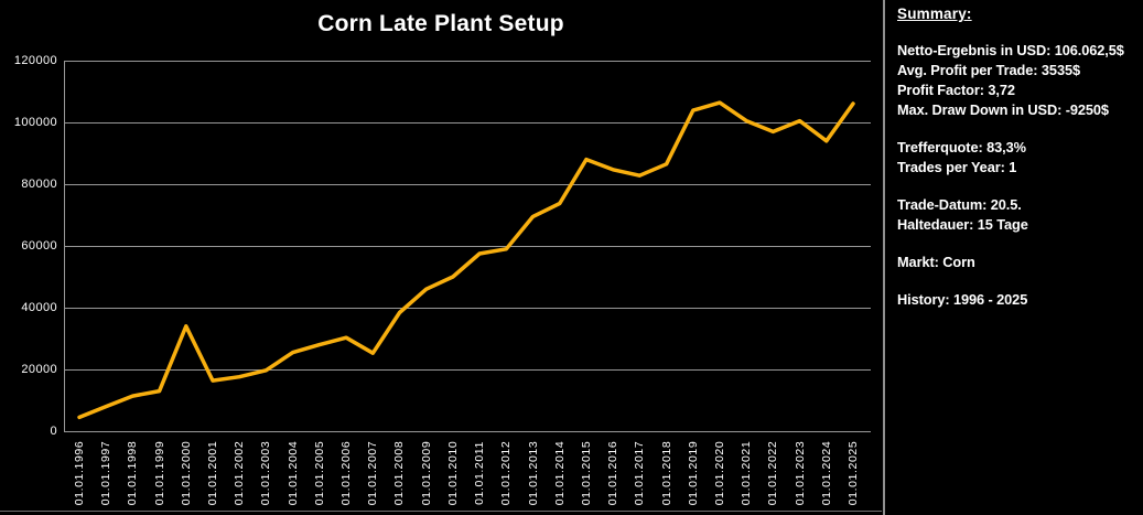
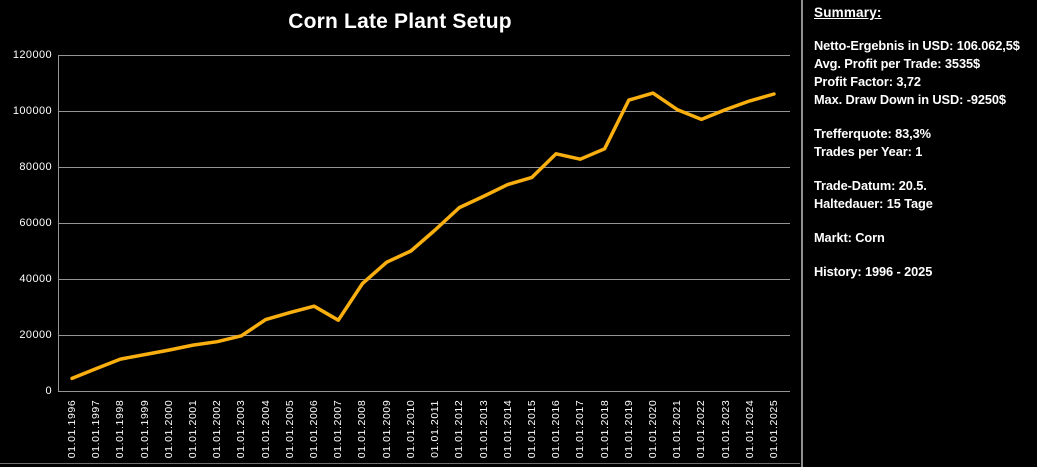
01.01.2000: 34000 -> 15000
01.01.2012: 59000 -> 66000
01.01.2015: 88000 -> 76000
01.01.2024: 94000 -> 104000
